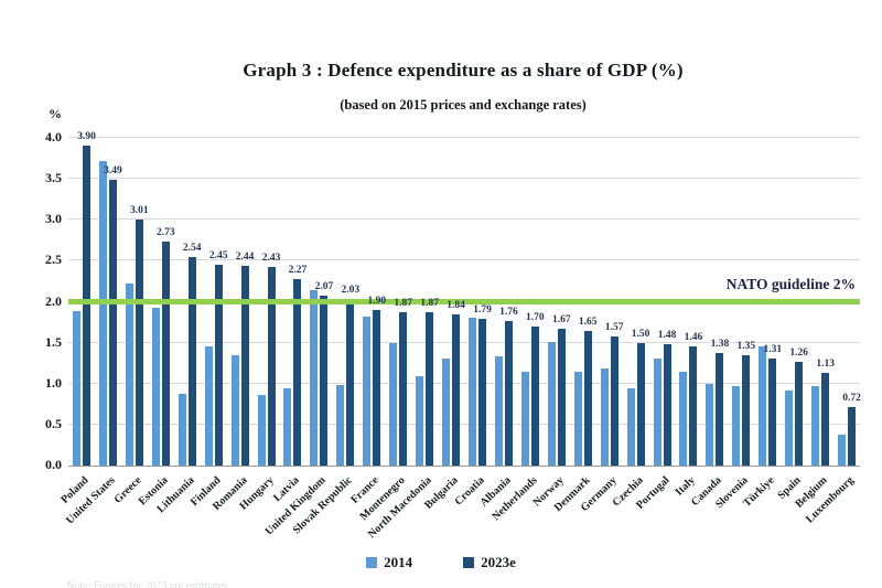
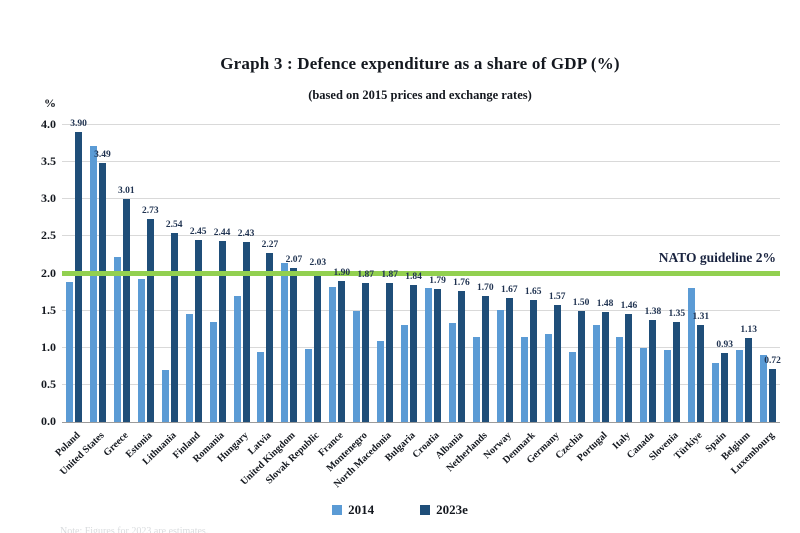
2014/Lithuania: 0.9 -> 0.7
2014/Hungary: 0.9 -> 1.7
2014/Türkiye: 1.4 -> 1.8
2014/Spain: 0.9 -> 0.8
2023e/Spain: 1.26 -> 0.93
2014/Luxembourg: 0.4 -> 0.9
